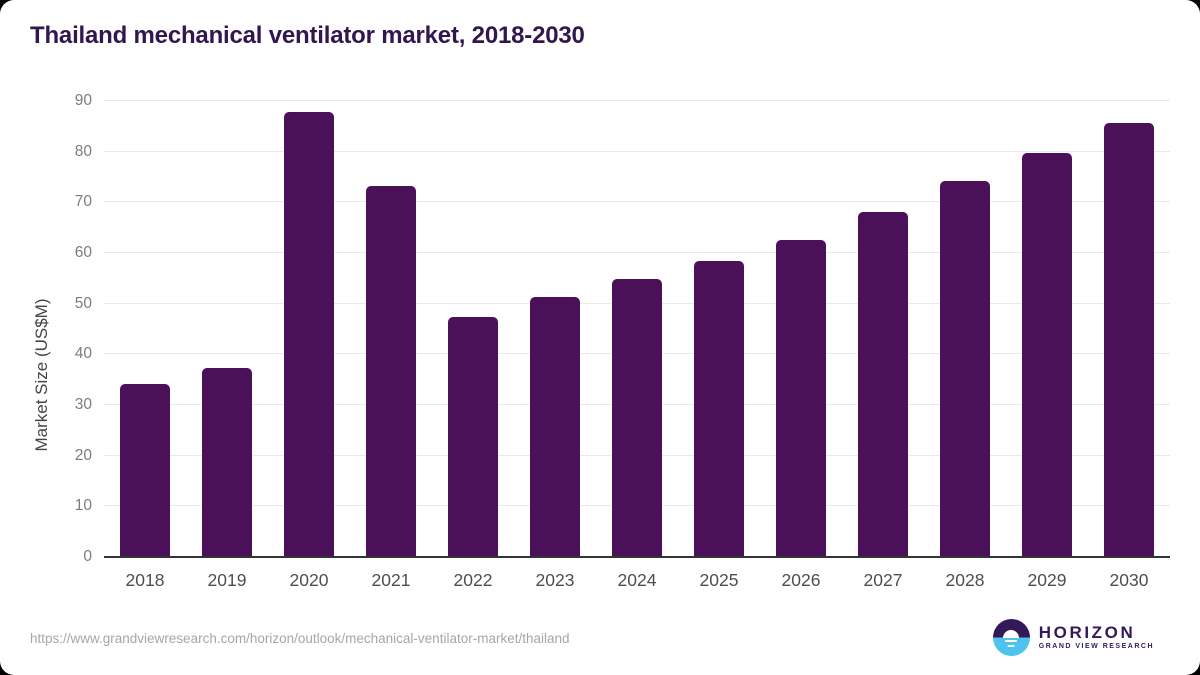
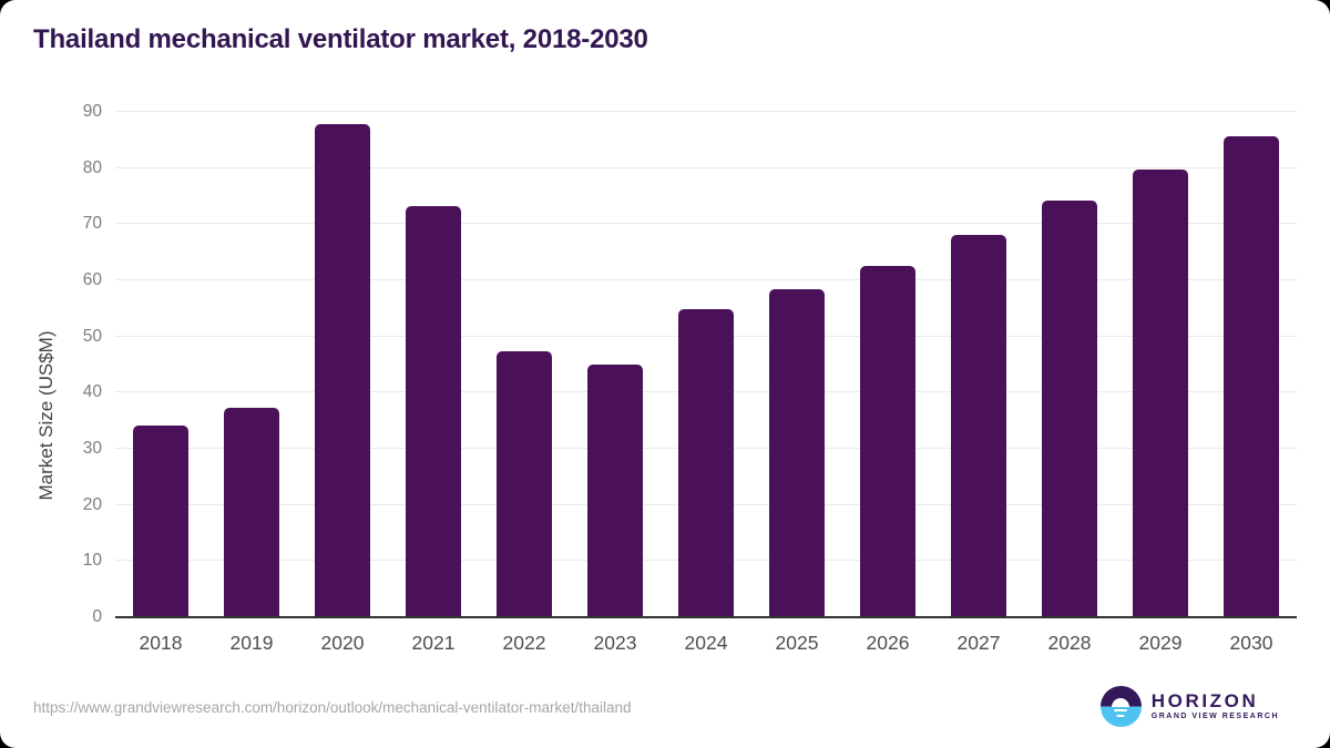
2023: 51 -> 45
